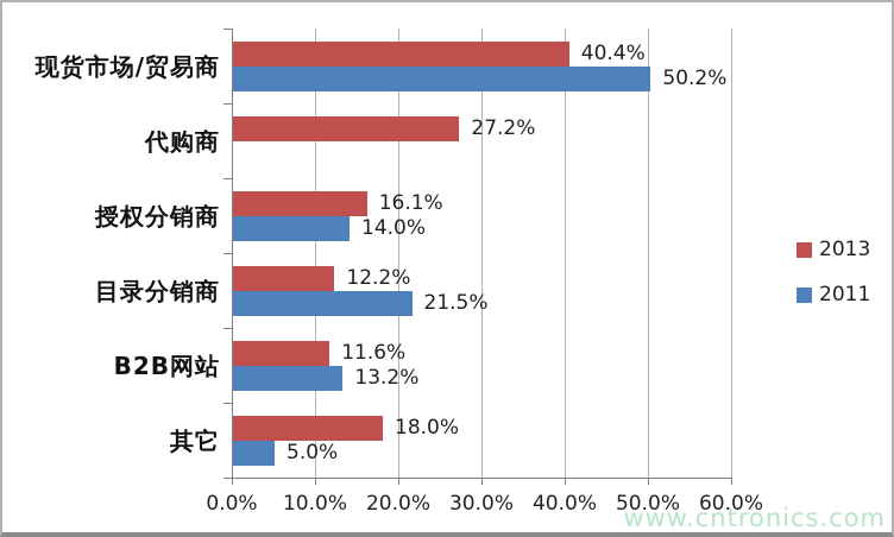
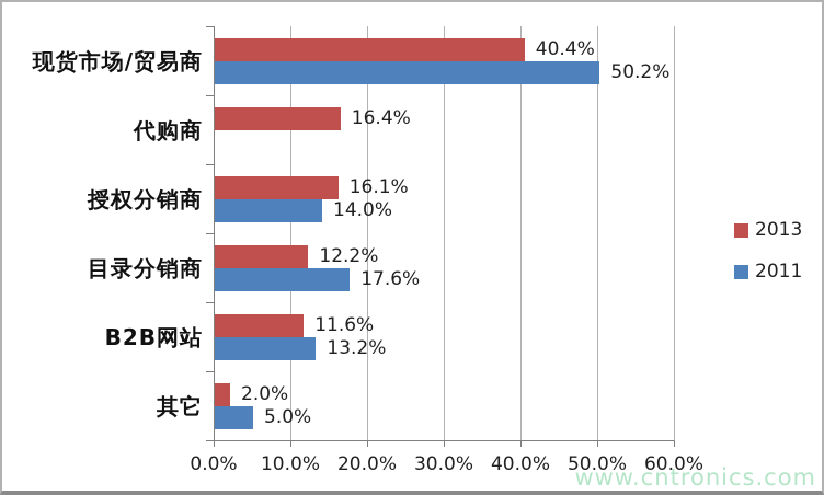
2013/代购商: 27.2% -> 16.4%
2011/目录分销商: 21.5% -> 17.6%
2013/其它: 18.0% -> 2.0%
